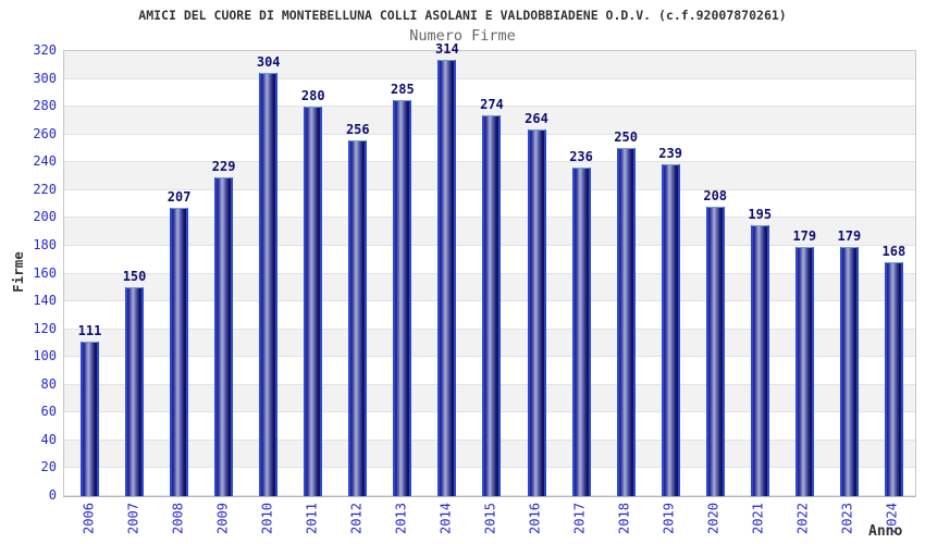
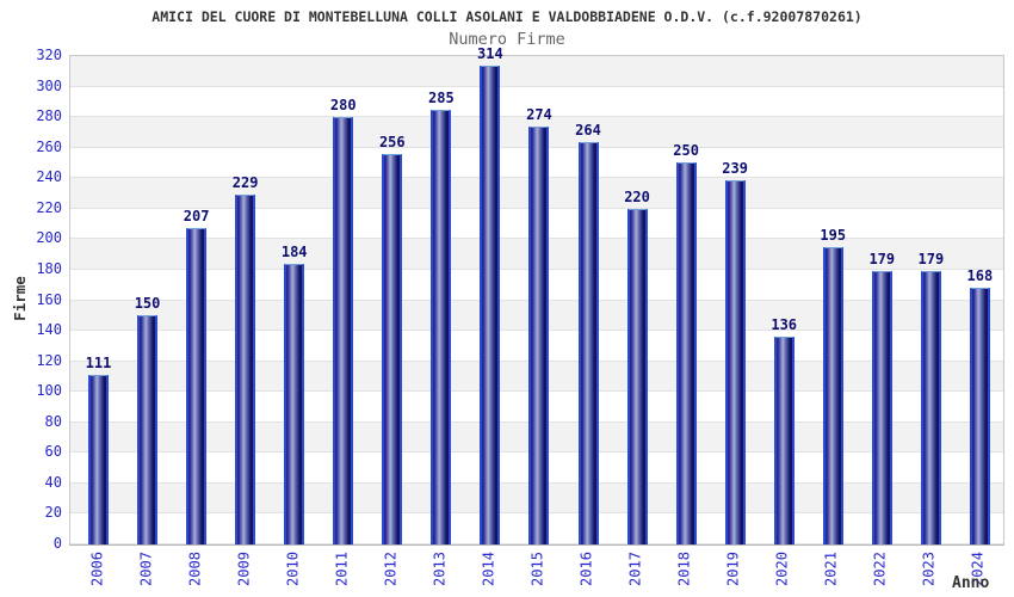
2010: 304 -> 184
2017: 236 -> 220
2020: 208 -> 136
